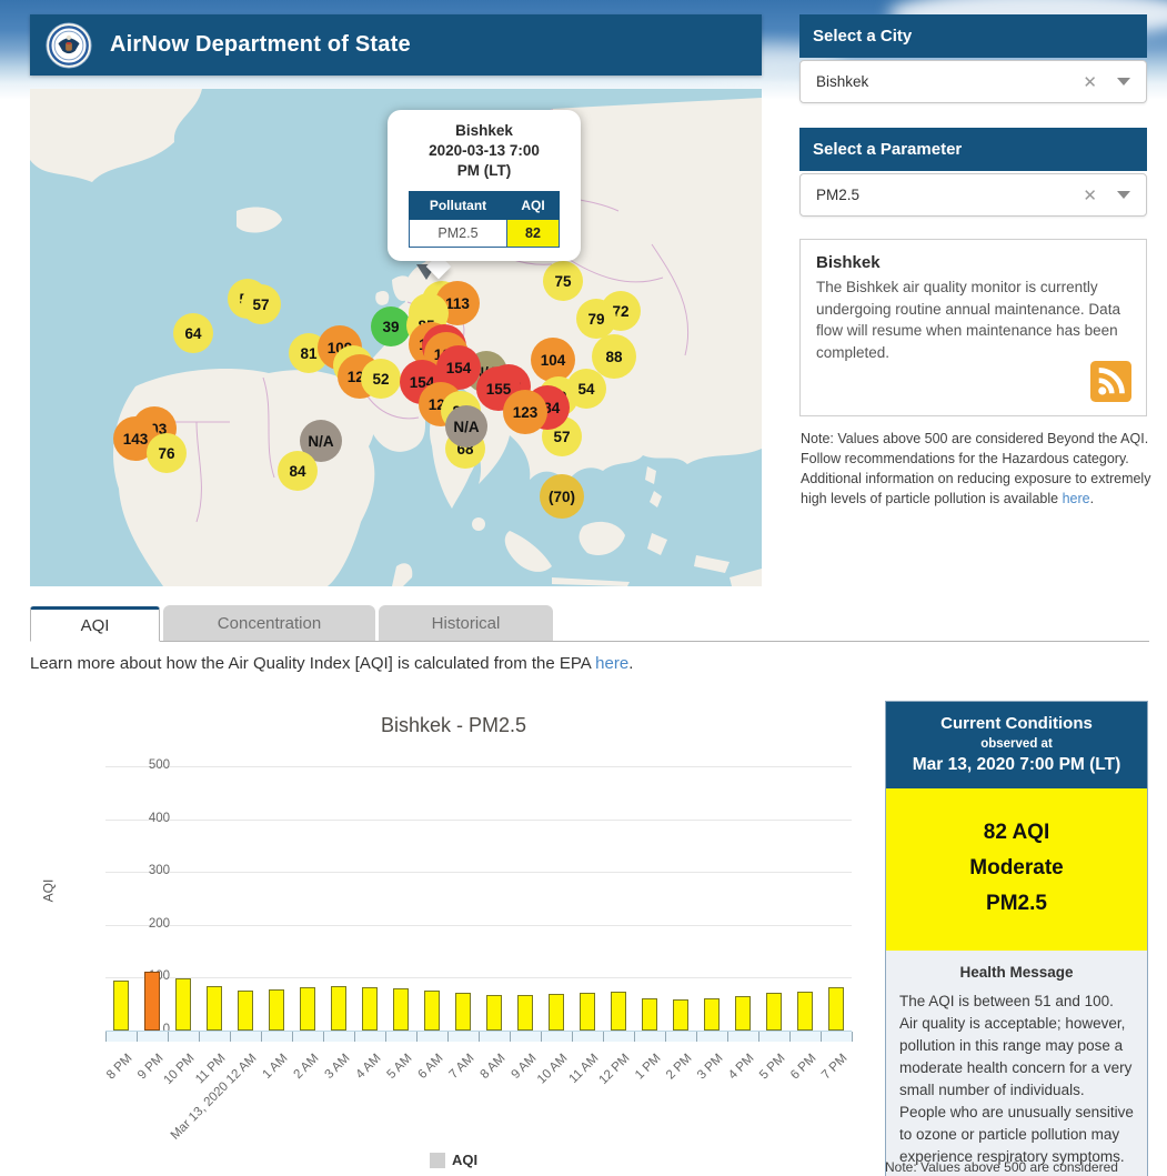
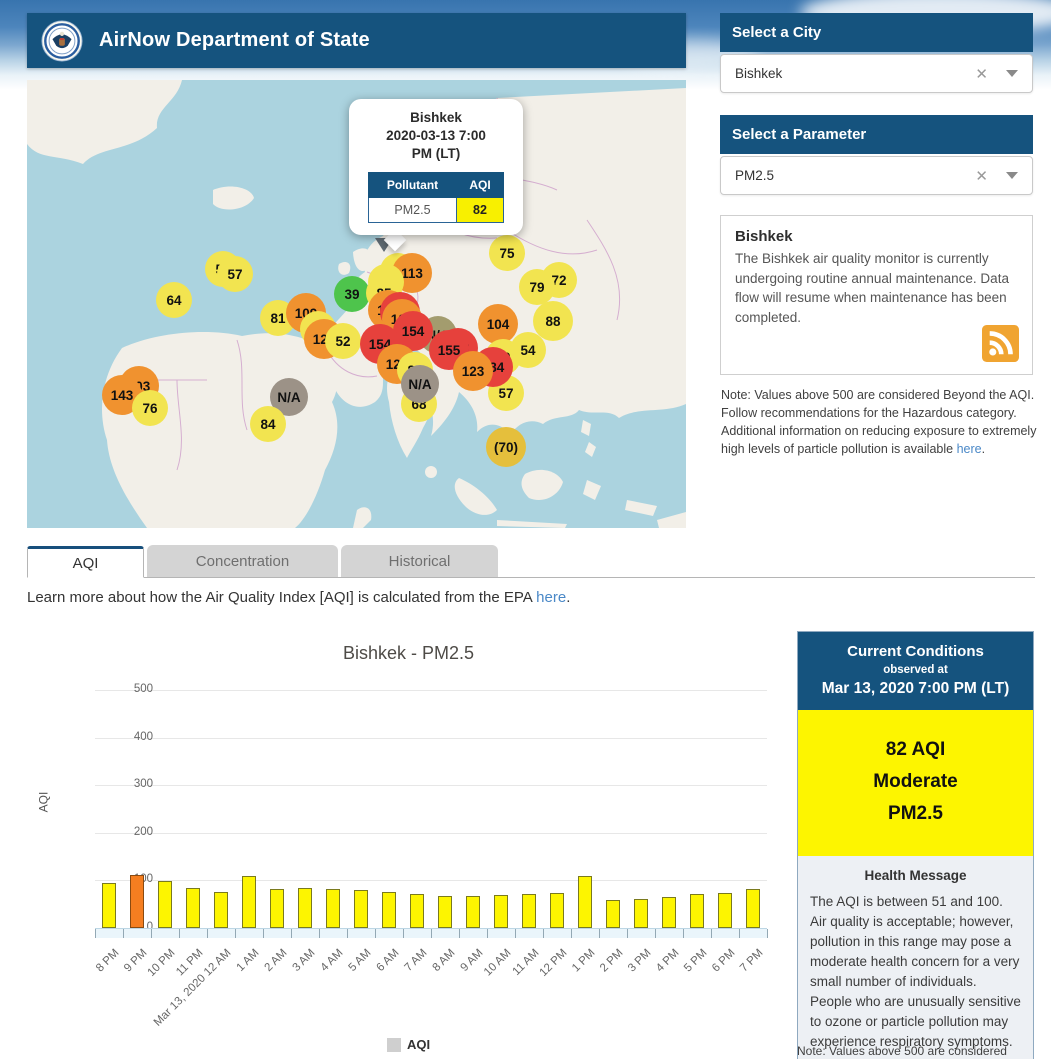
1 AM: 80 -> 110
1 PM: 60 -> 110
